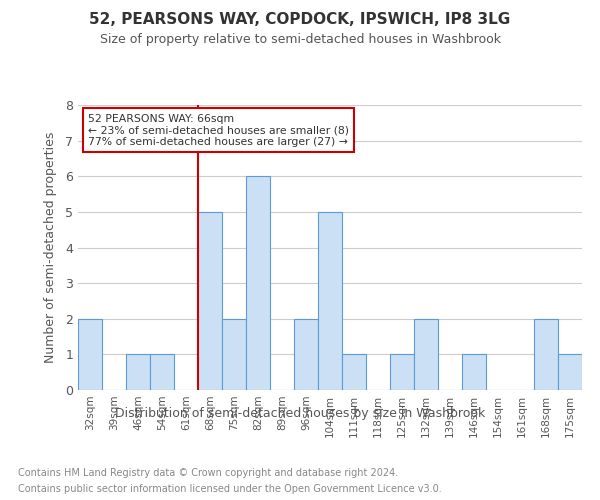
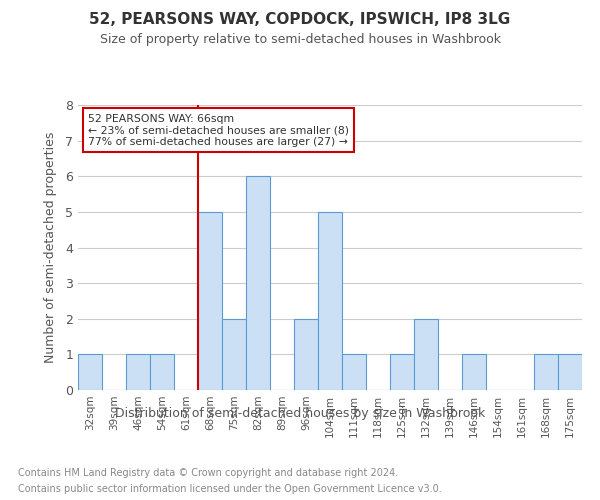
32sqm: 2 -> 1
168sqm: 2 -> 1
